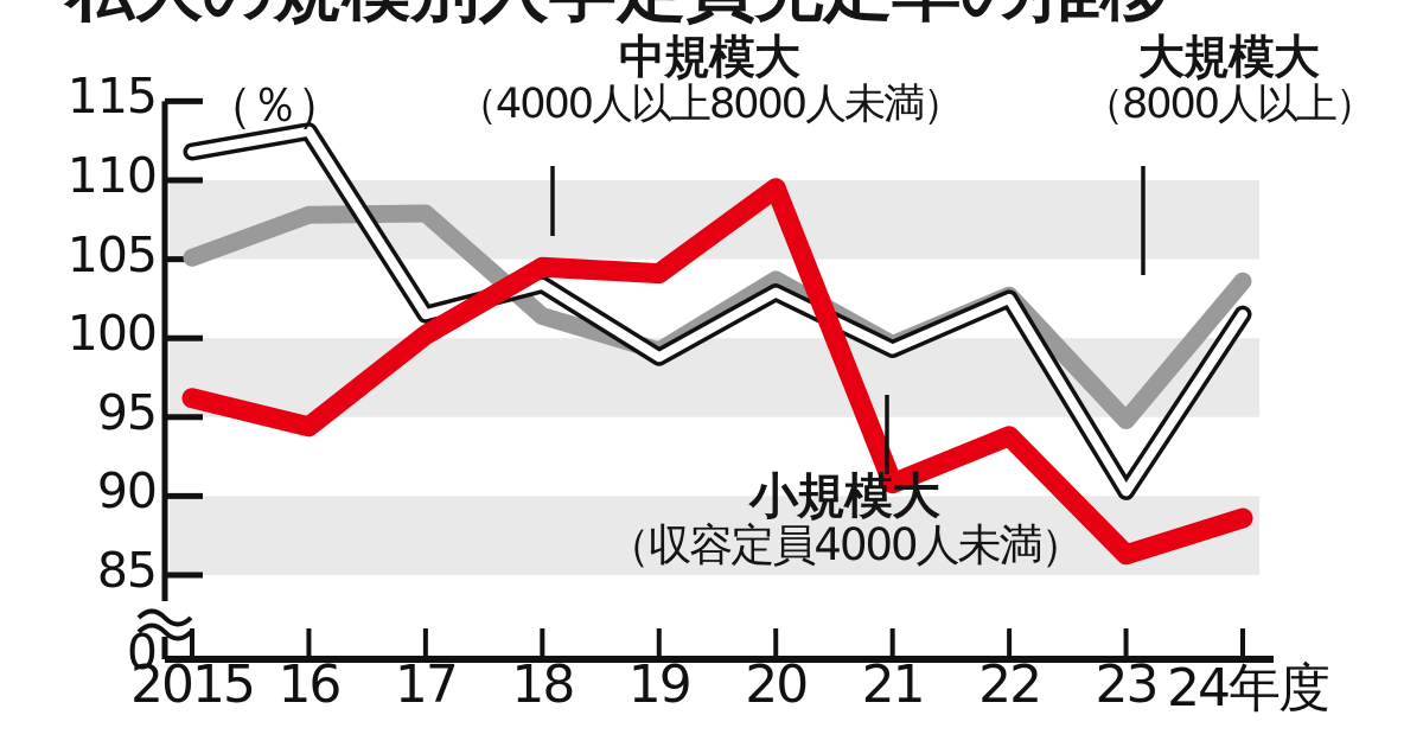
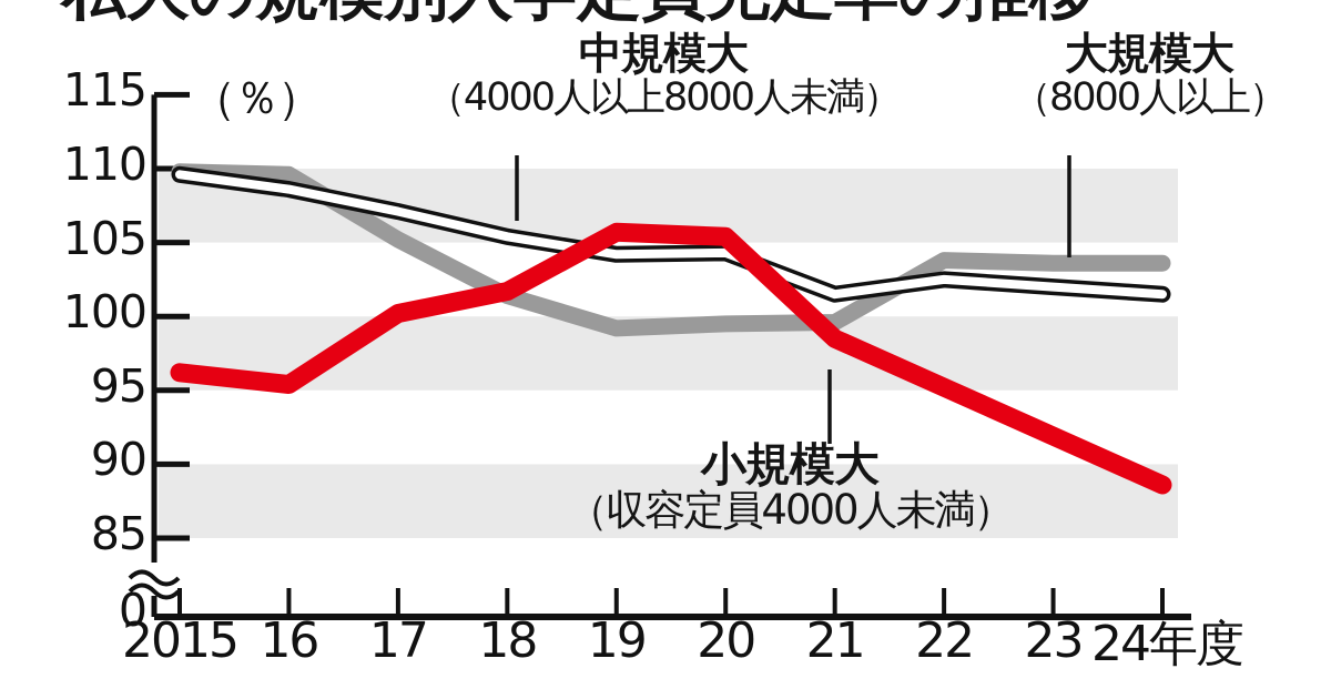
中規模大（4000人以上8000人未満）/2015: 111.8 -> 109.6
大規模大（8000人以上）/2015: 105.1 -> 109.8
小規模大（収容定員4000人未満）/16: 94.4 -> 95.4
中規模大（4000人以上8000人未満）/16: 113.1 -> 108.6
大規模大（8000人以上）/16: 107.8 -> 109.6
中規模大（4000人以上8000人未満）/17: 101.5 -> 107.1
大規模大（8000人以上）/17: 107.9 -> 105.2
小規模大（収容定員4000人未満）/18: 104.5 -> 101.7
中規模大（4000人以上8000人未満）/18: 103.4 -> 105.4
小規模大（収容定員4000人未満）/19: 104.1 -> 105.7
中規模大（4000人以上8000人未満）/19: 98.8 -> 104.2
小規模大（収容定員4000人未満）/20: 109.5 -> 105.4
中規模大（4000人以上8000人未満）/20: 102.9 -> 104.3
大規模大（8000人以上）/20: 103.7 -> 99.5
小規模大（収容定員4000人未満）/21: 90.8 -> 98.5
中規模大（4000人以上8000人未満）/21: 99.3 -> 101.5
小規模大（収容定員4000人未満）/22: 93.8 -> 95.2
大規模大（8000人以上）/22: 102.7 -> 103.8
小規模大（収容定員4000人未満）/23: 86.3 -> 91.9
中規模大（4000人以上8000人未満）/23: 90.3 -> 102.0
大規模大（8000人以上）/23: 94.8 -> 103.6
